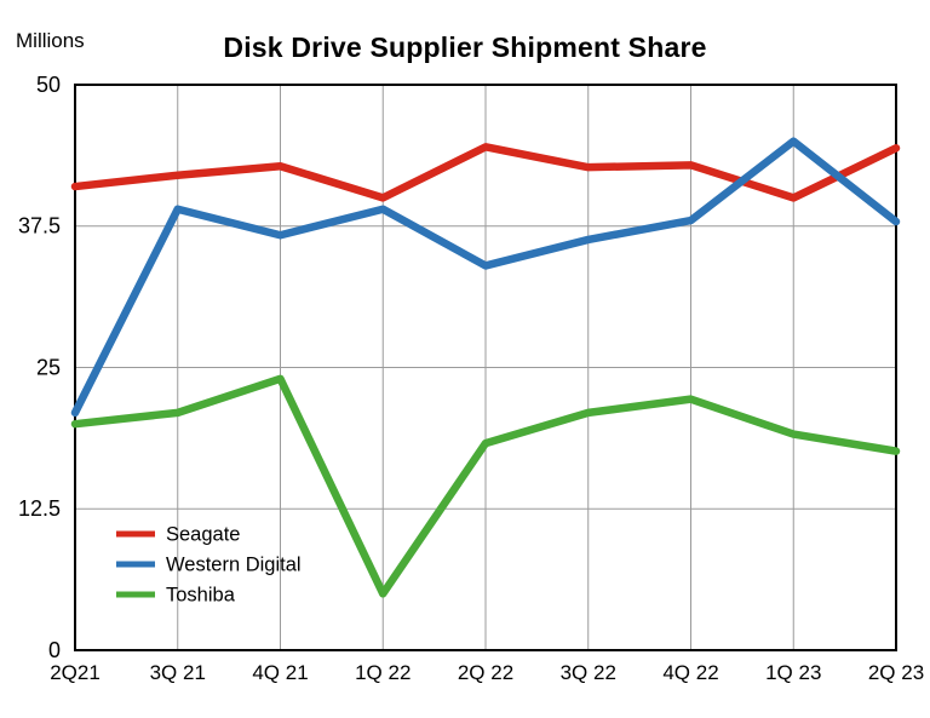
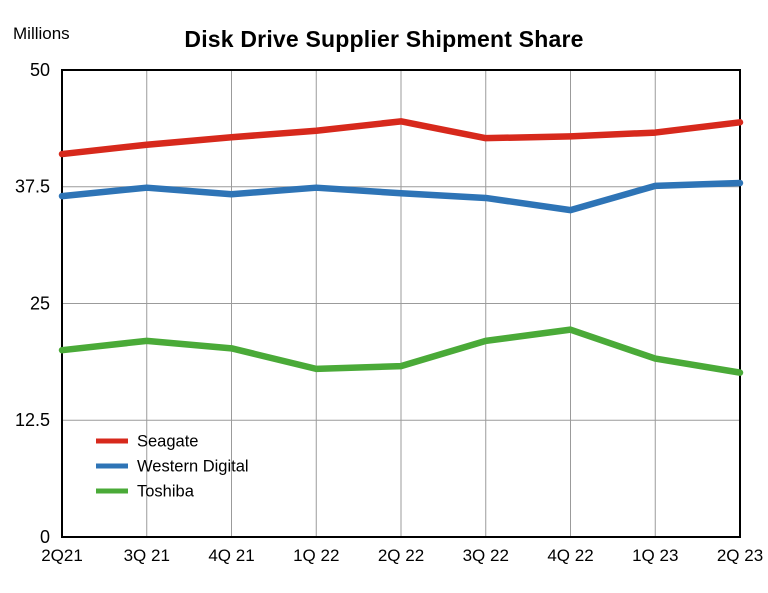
Western Digital/2Q21: 21 -> 36
Western Digital/3Q 21: 39 -> 37
Toshiba/4Q 21: 24 -> 20
Seagate/1Q 22: 40 -> 44
Western Digital/1Q 22: 39 -> 37
Toshiba/1Q 22: 5 -> 18
Western Digital/2Q 22: 34 -> 37
Western Digital/4Q 22: 38 -> 35
Seagate/1Q 23: 40 -> 43
Western Digital/1Q 23: 45 -> 38
